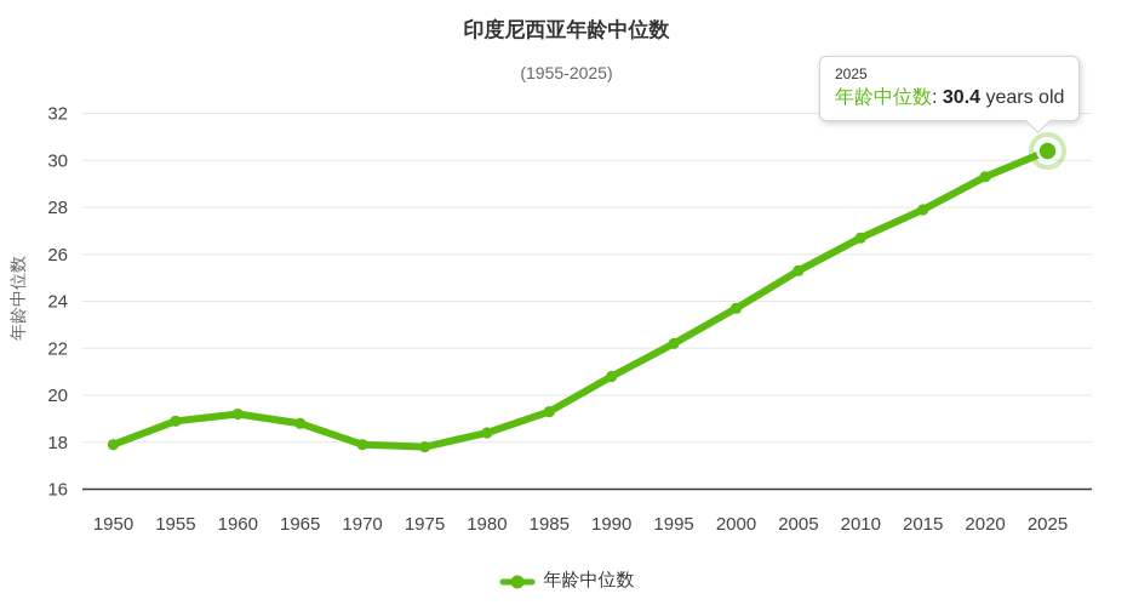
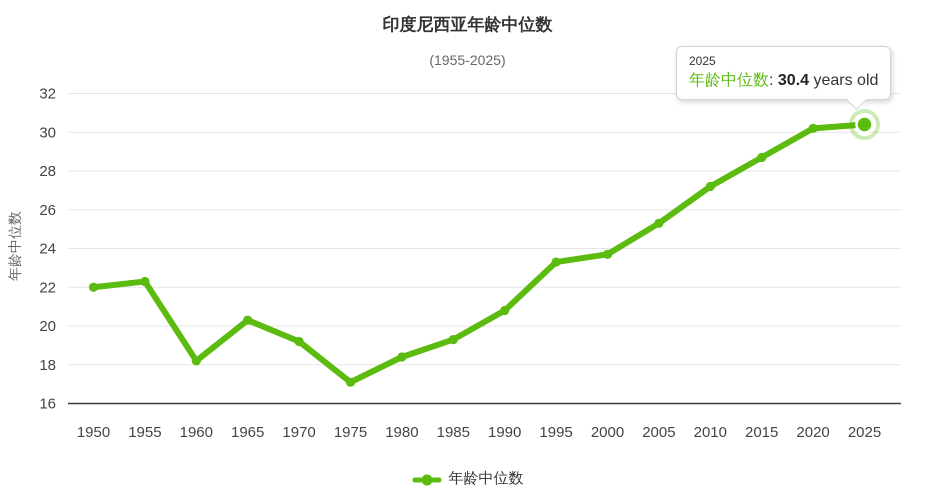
1950: 17.9 -> 22.0
1955: 18.9 -> 22.3
1960: 19.2 -> 18.2
1965: 18.8 -> 20.3
1970: 17.9 -> 19.2
1975: 17.8 -> 17.1
1995: 22.2 -> 23.3
2010: 26.7 -> 27.2
2015: 27.9 -> 28.7
2020: 29.3 -> 30.2
